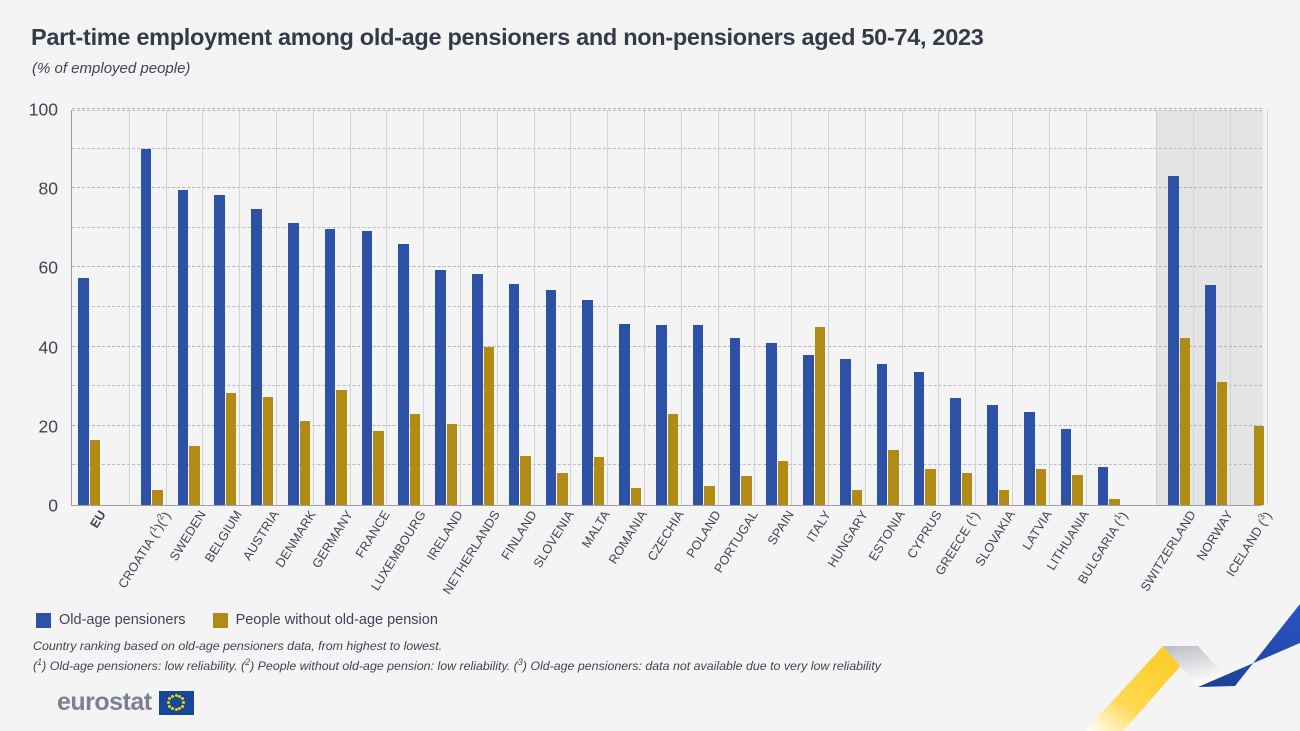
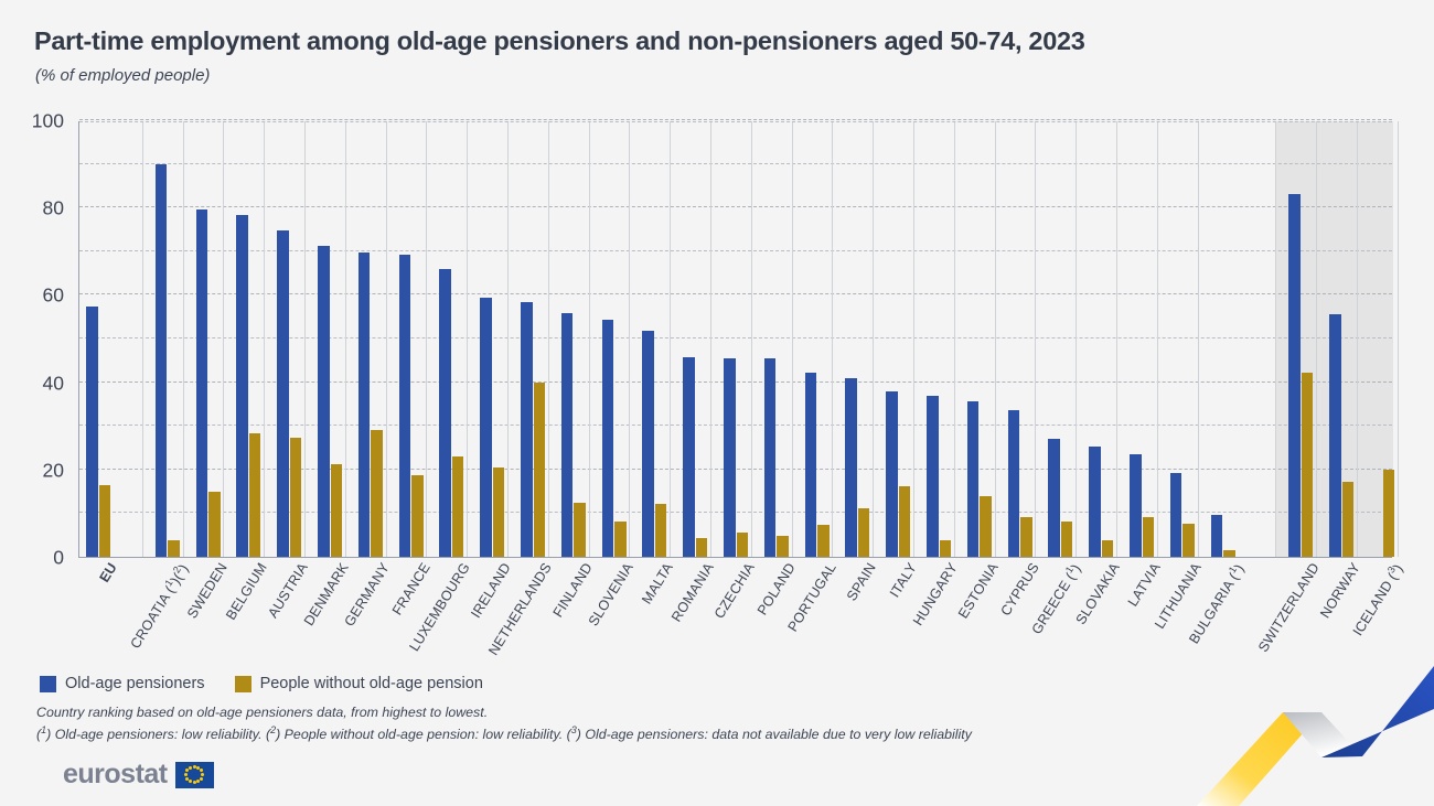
People without old-age pension/CZECHIA: 23 -> 6
People without old-age pension/ITALY: 45 -> 16
People without old-age pension/NORWAY: 31 -> 17
